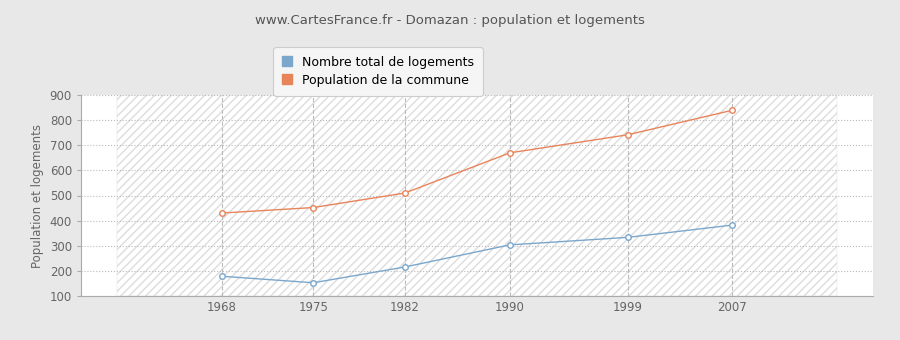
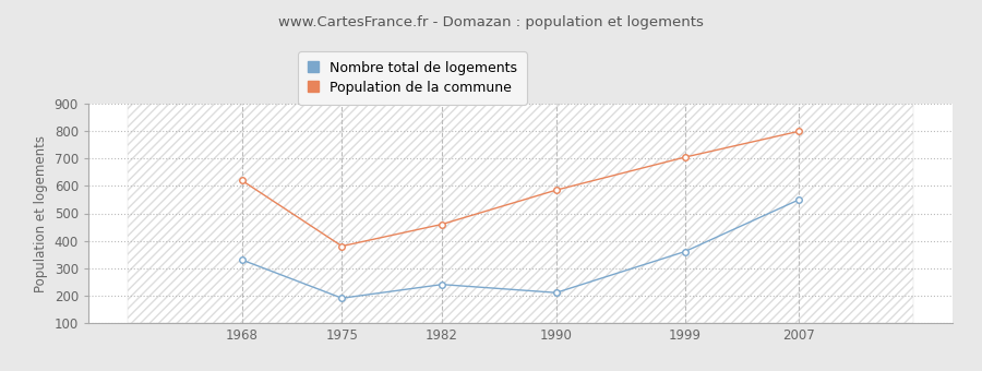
Nombre total de logements/1968: 178 -> 330
Population de la commune/1968: 430 -> 620
Nombre total de logements/1975: 152 -> 190
Population de la commune/1975: 452 -> 380
Nombre total de logements/1982: 215 -> 240
Population de la commune/1982: 510 -> 460
Nombre total de logements/1990: 303 -> 210
Population de la commune/1990: 670 -> 585
Nombre total de logements/1999: 333 -> 360
Population de la commune/1999: 742 -> 705
Nombre total de logements/2007: 382 -> 550
Population de la commune/2007: 840 -> 800
